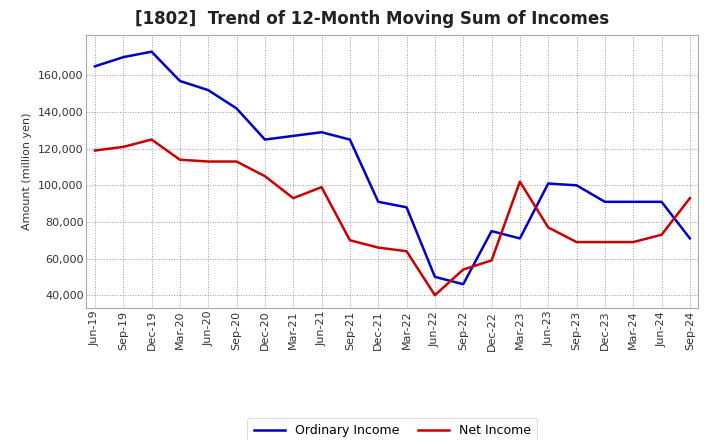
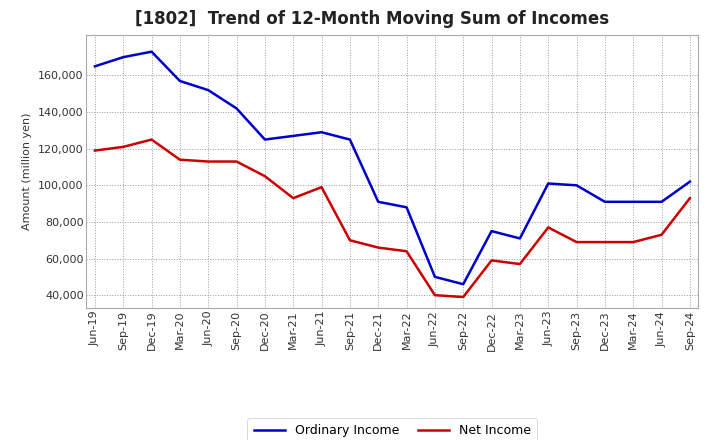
Net Income/Sep-22: 54,000 -> 39,000
Net Income/Mar-23: 102,000 -> 57,000
Ordinary Income/Sep-24: 71,000 -> 102,000
